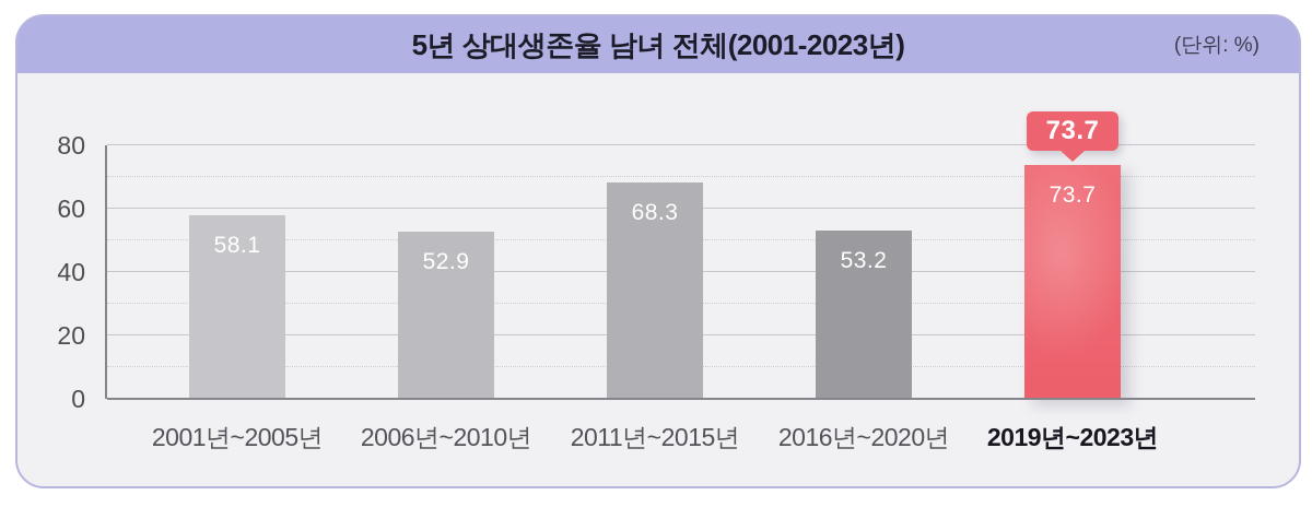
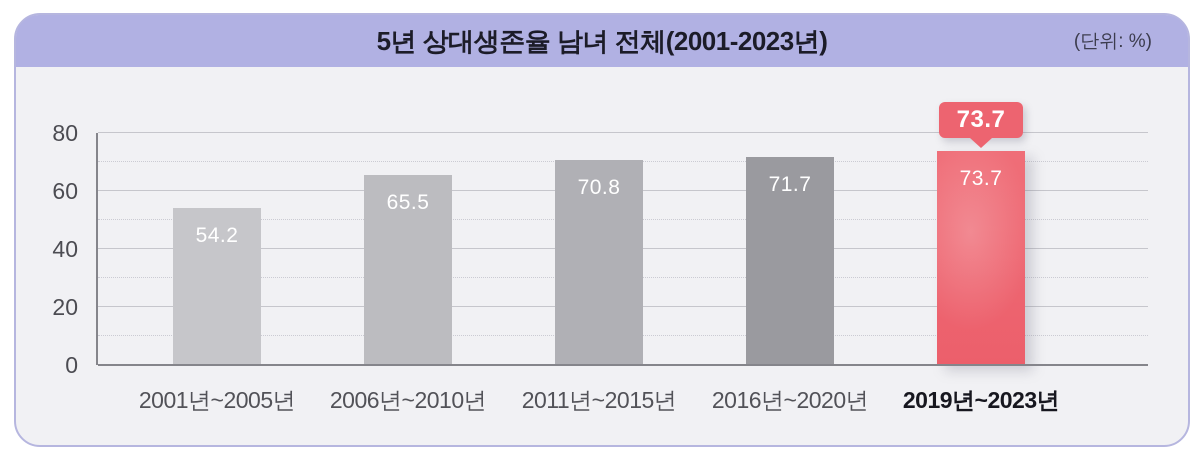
2001년~2005년: 58.1 -> 54.2
2006년~2010년: 52.9 -> 65.5
2011년~2015년: 68.3 -> 70.8
2016년~2020년: 53.2 -> 71.7
